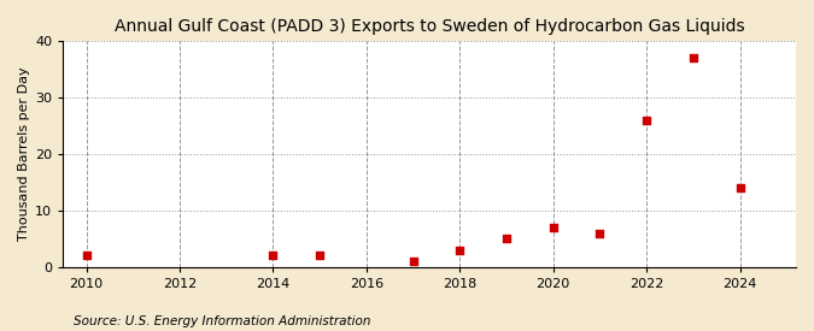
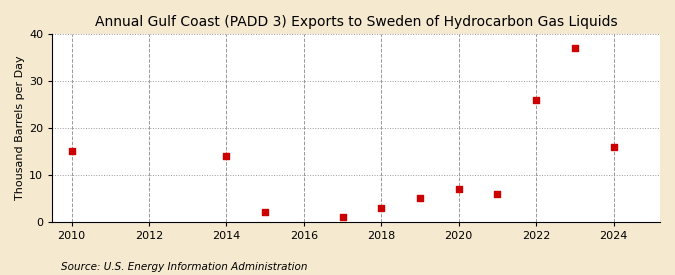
2010: 2 -> 15
2014: 2 -> 14
2024: 14 -> 16
